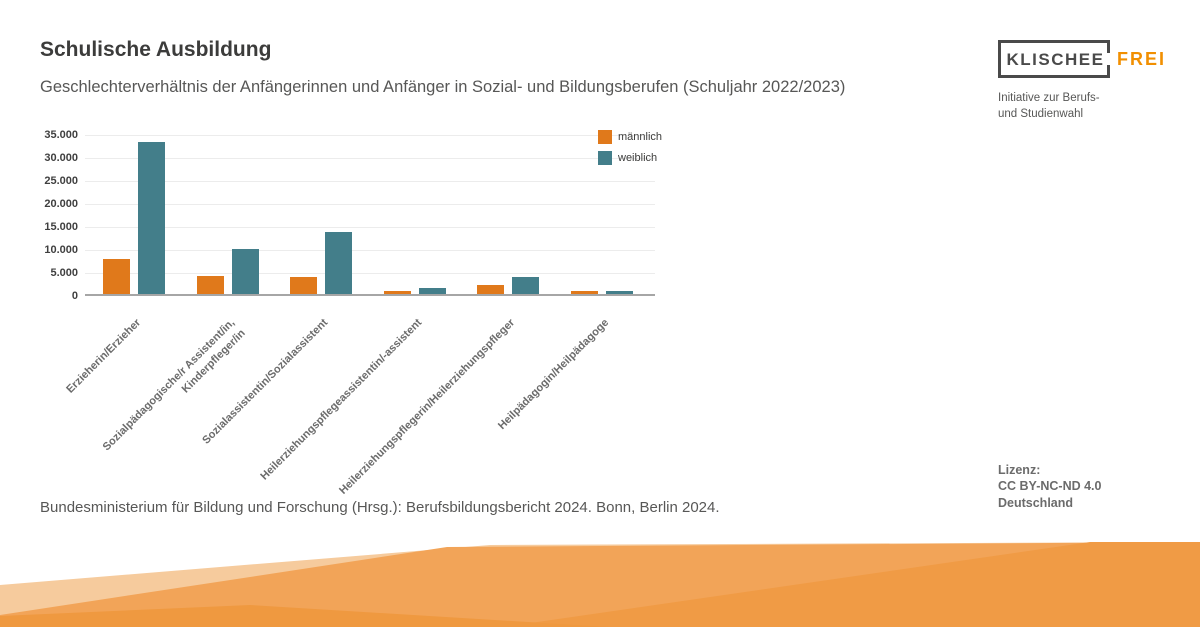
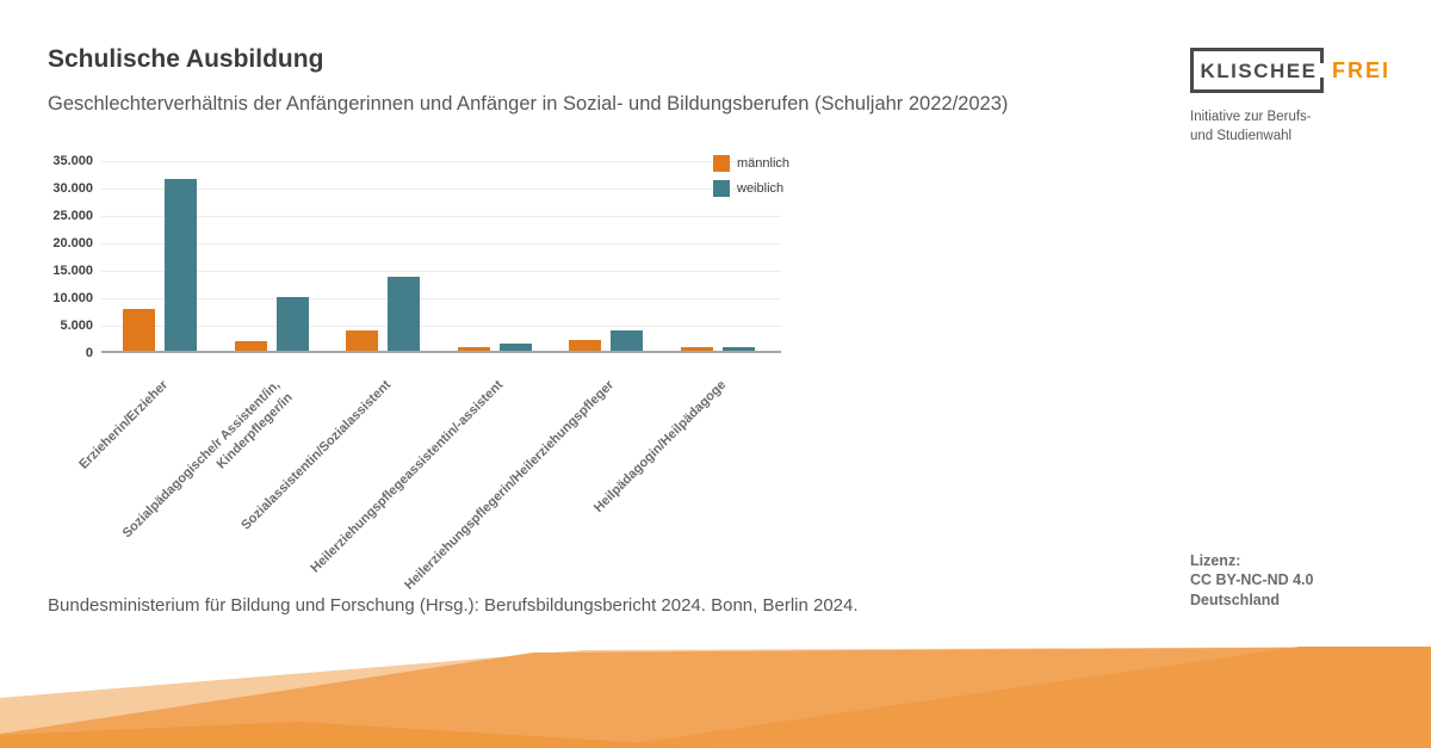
weiblich/Erzieherin/Erzieher: 33000 -> 31000
männlich/Sozialpädagogische/r Assistent/in, Kinderpfleger/in: 4000 -> 2000
